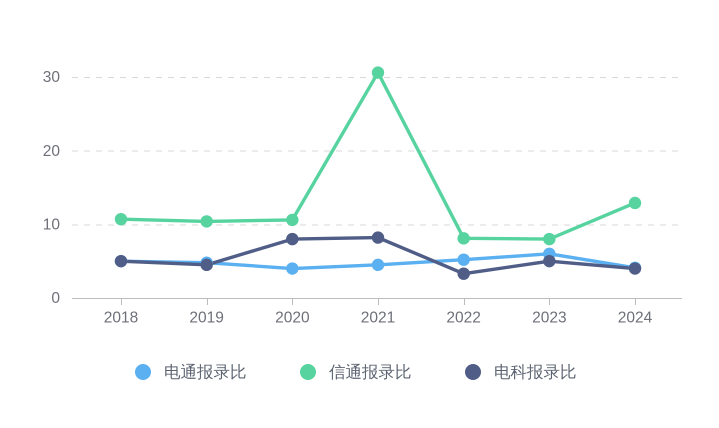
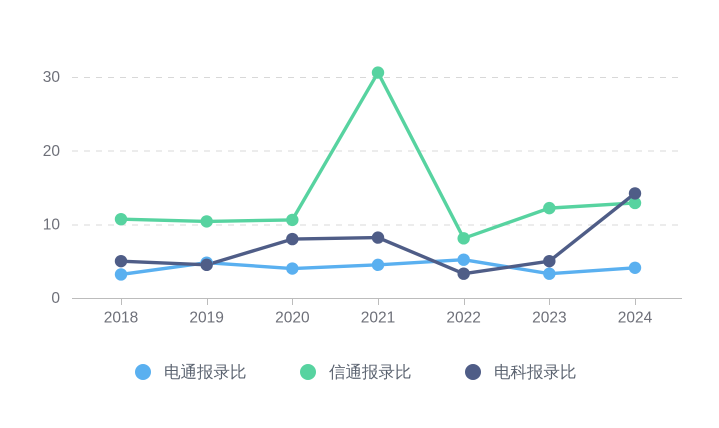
电通报录比/2018: 5 -> 3
电通报录比/2023: 6 -> 3
信通报录比/2023: 8 -> 12
电科报录比/2024: 4 -> 14
